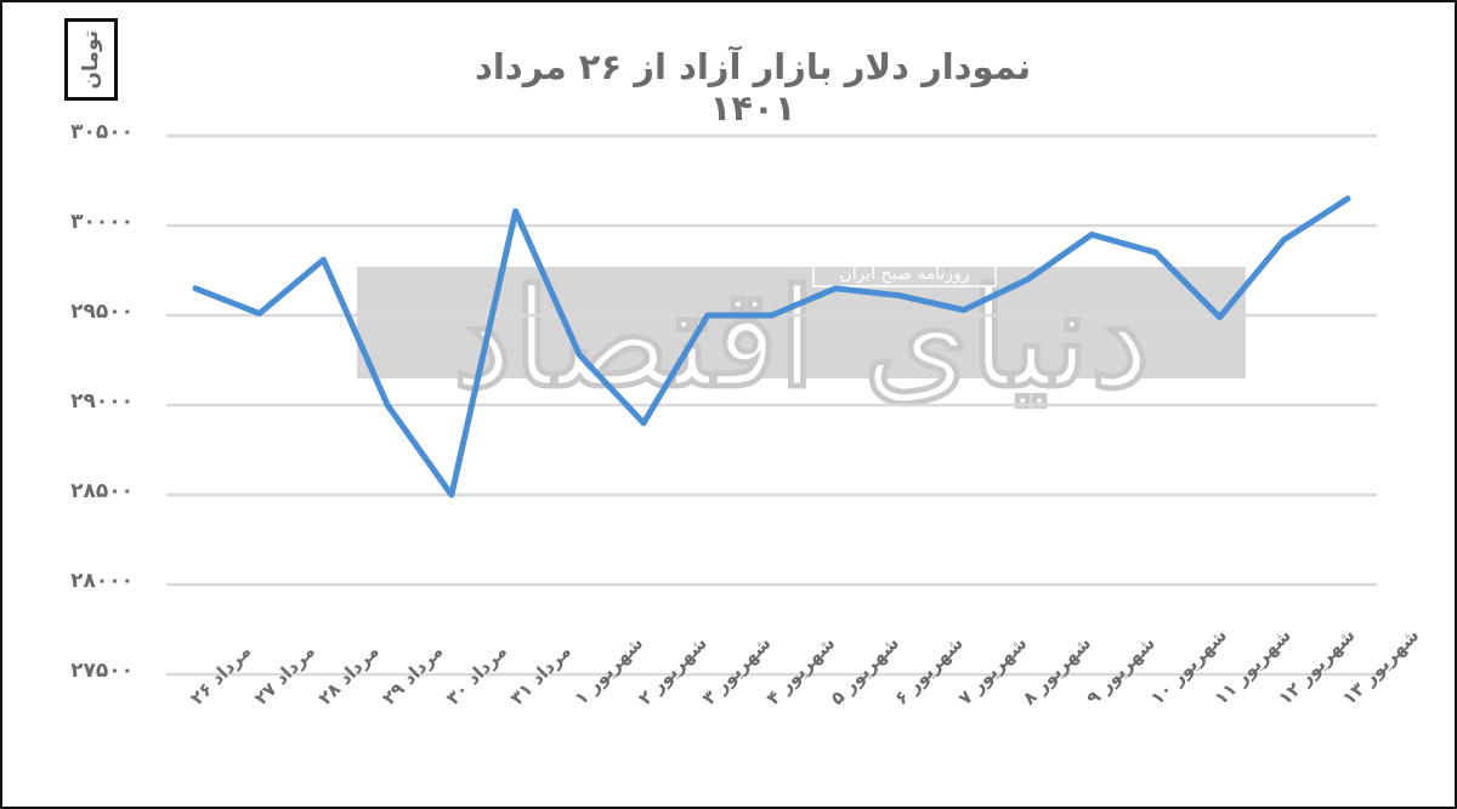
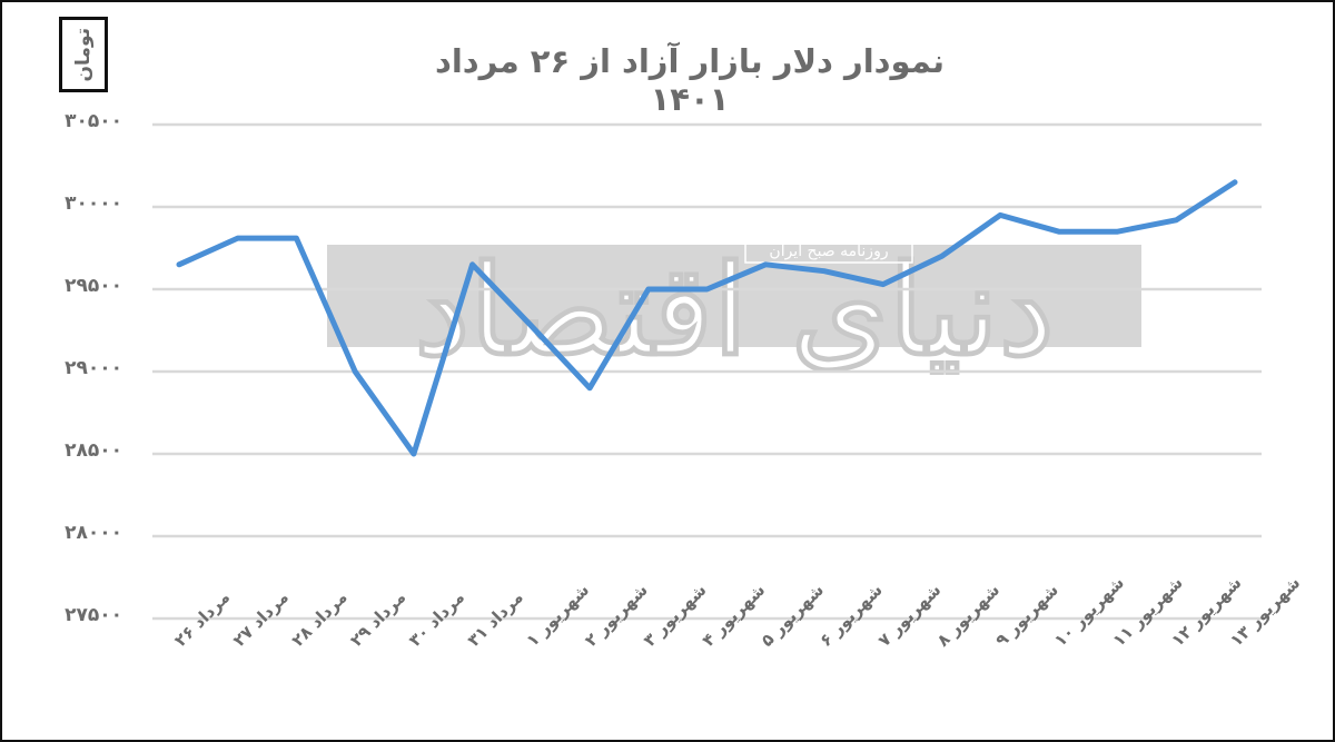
مرداد ۲۷: 29510 -> 29810
مرداد ۳۱: 30080 -> 29650
شهریور ۱۱: 29490 -> 29850
